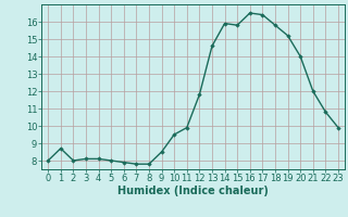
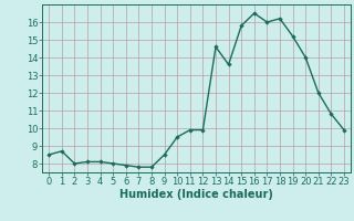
0: 8.0 -> 8.5
12: 11.8 -> 9.9
14: 15.9 -> 13.6
17: 16.4 -> 16.0
18: 15.8 -> 16.2
